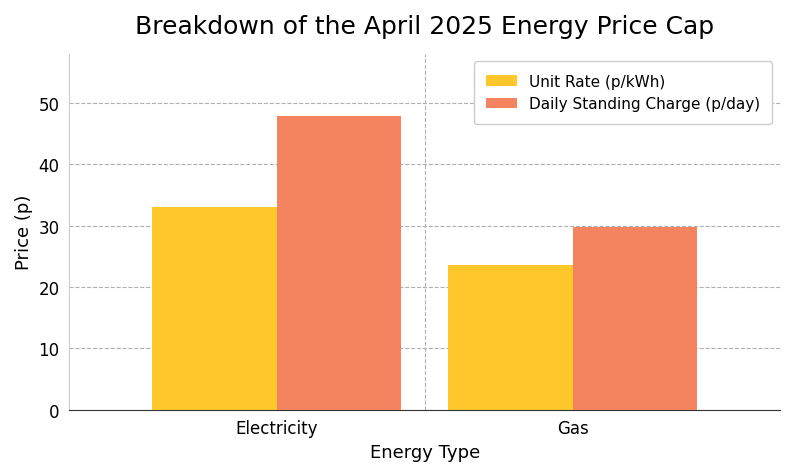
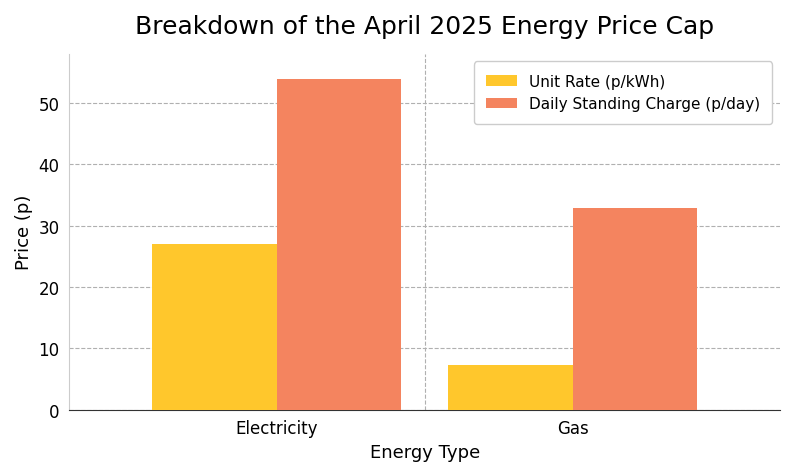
Unit Rate (p/kWh)/Electricity: 33.0 -> 27.0
Daily Standing Charge (p/day)/Electricity: 47.8 -> 53.9
Unit Rate (p/kWh)/Gas: 23.6 -> 7.3
Daily Standing Charge (p/day)/Gas: 29.8 -> 32.9
